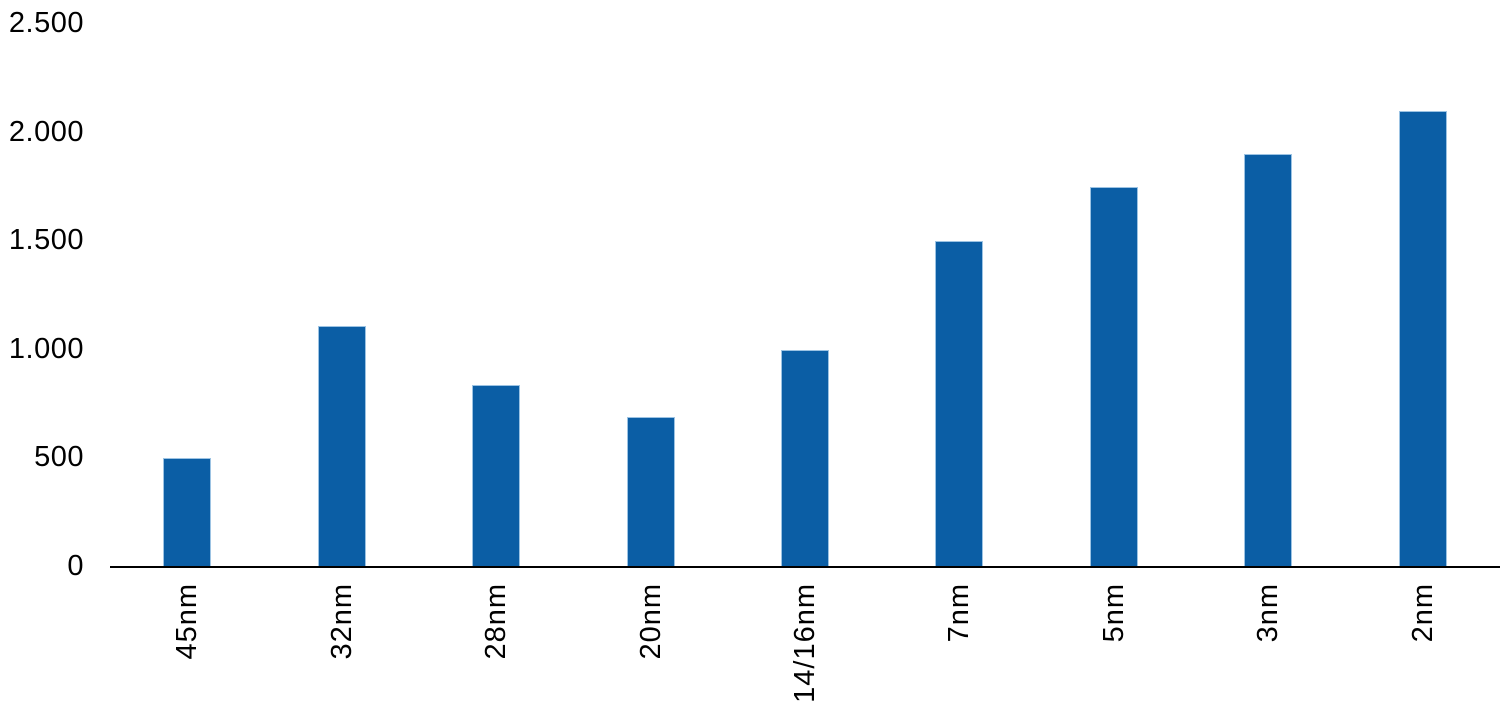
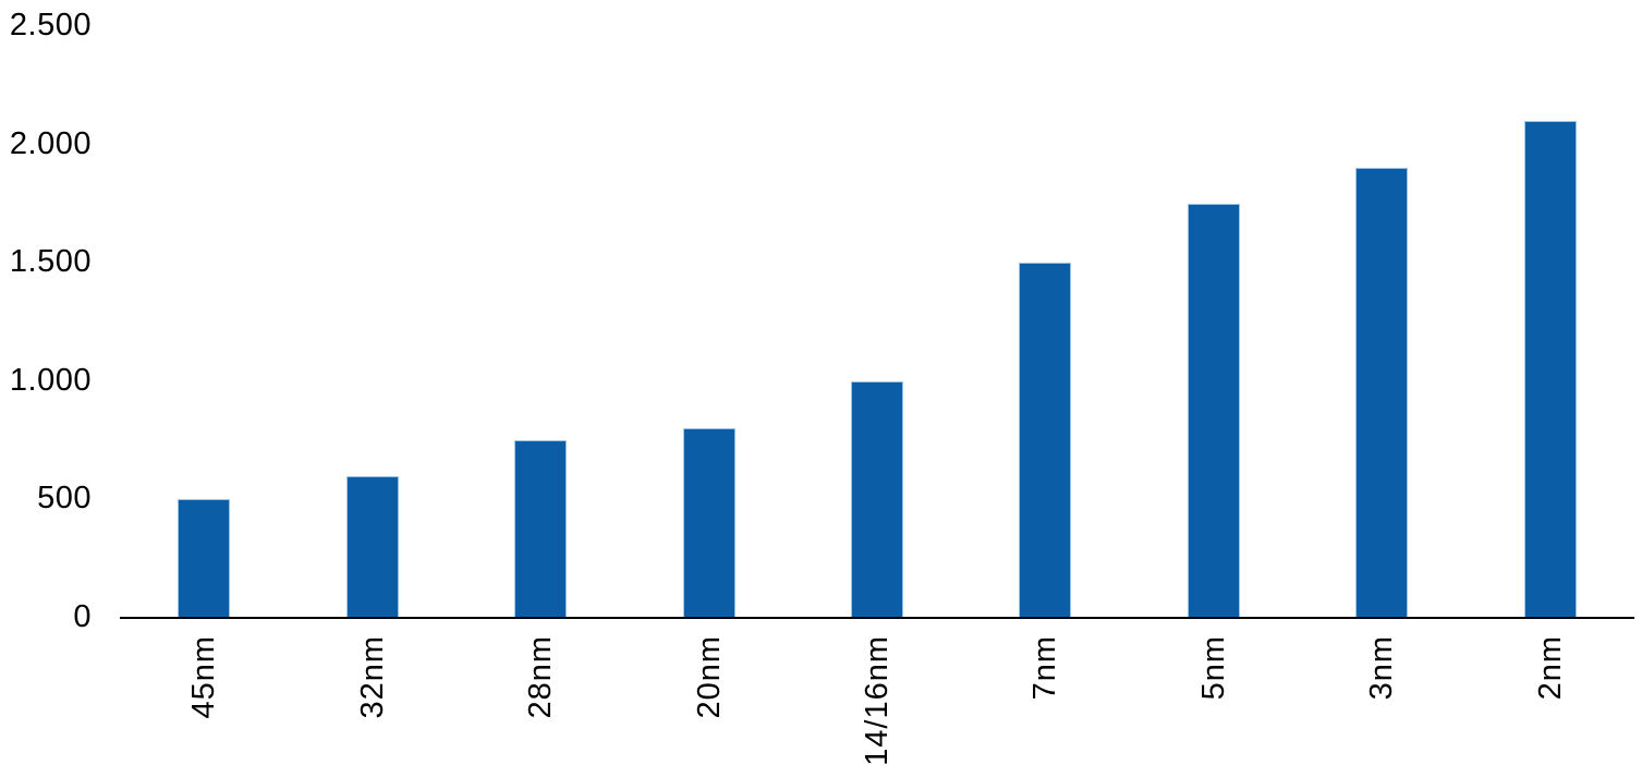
32nm: 1110 -> 600
28nm: 840 -> 750
20nm: 690 -> 800
